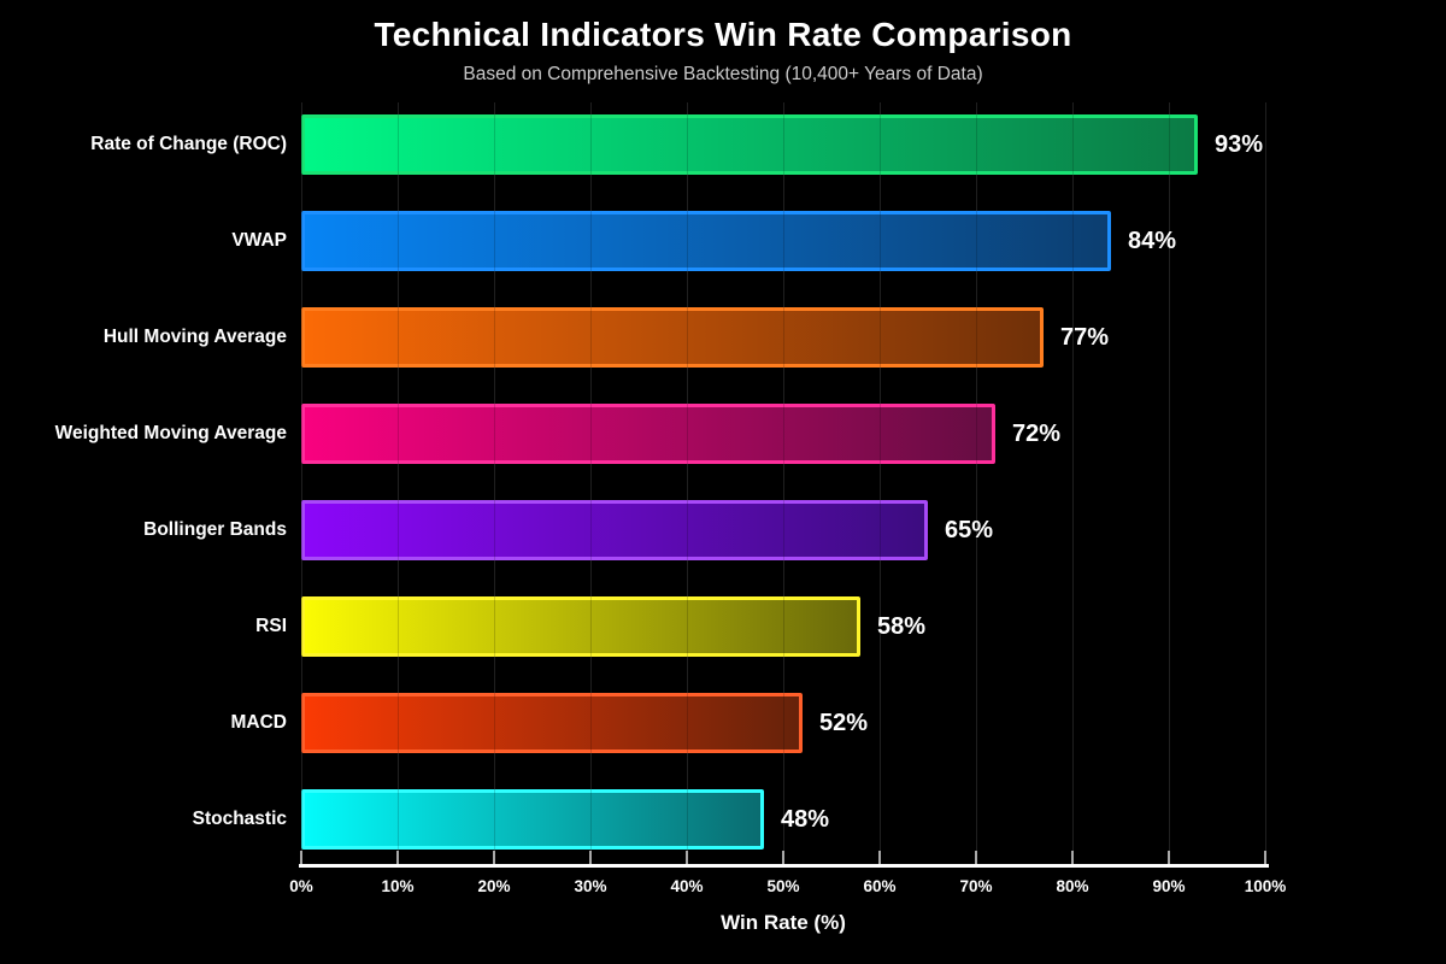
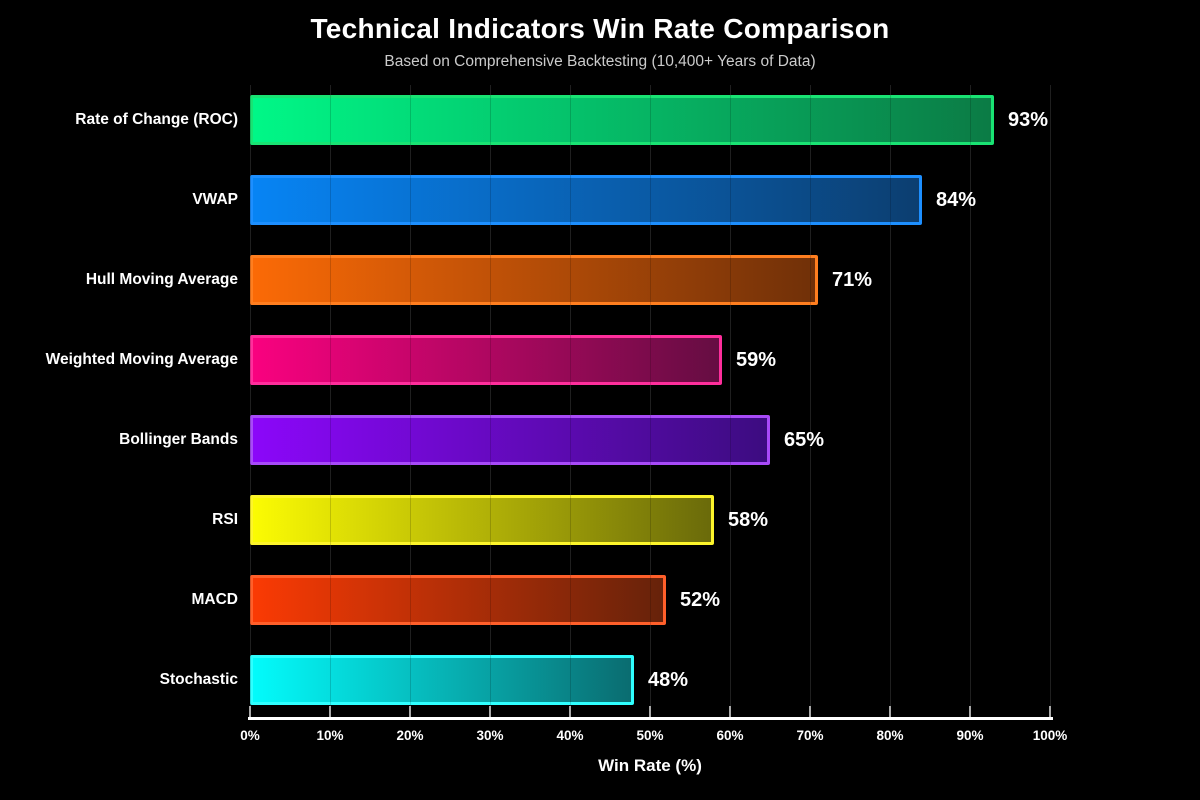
Hull Moving Average: 77% -> 71%
Weighted Moving Average: 72% -> 59%
